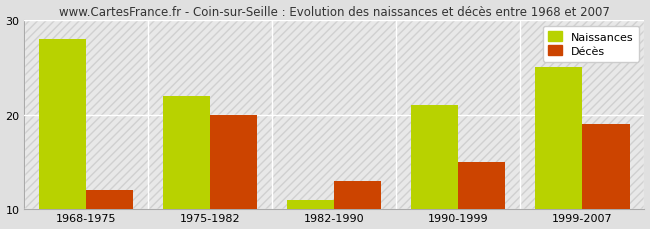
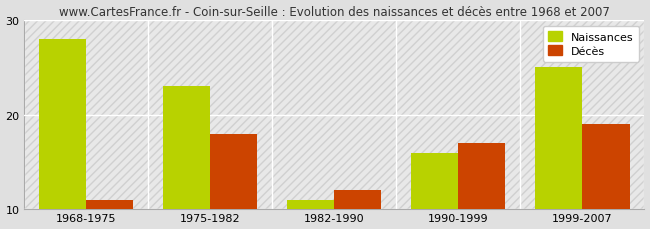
Décès/1968-1975: 12 -> 11
Naissances/1975-1982: 22 -> 23
Décès/1975-1982: 20 -> 18
Décès/1982-1990: 13 -> 12
Naissances/1990-1999: 21 -> 16
Décès/1990-1999: 15 -> 17
